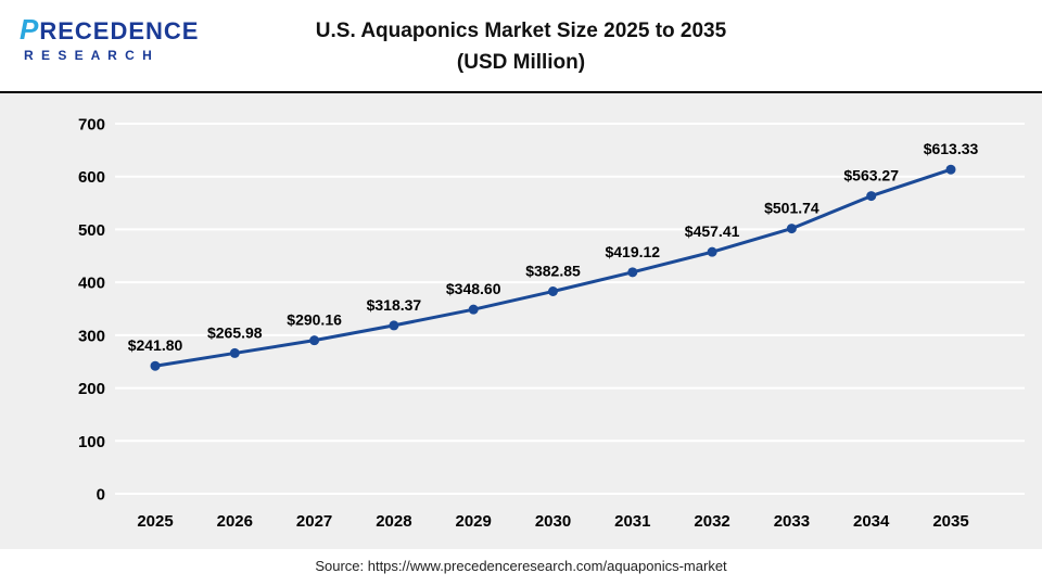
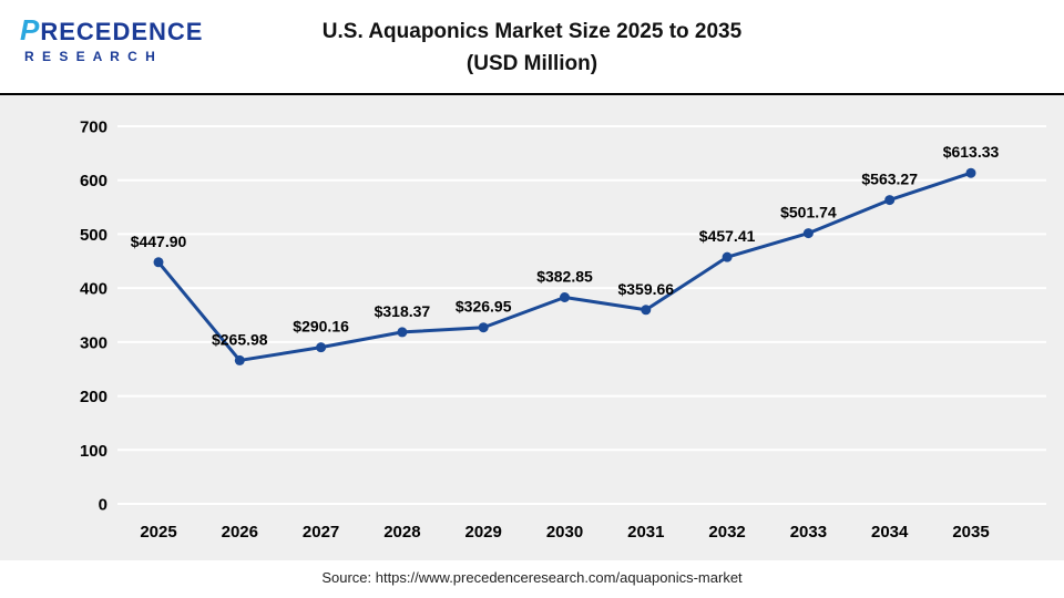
2025: $241.80 -> $447.90
2029: $348.60 -> $326.95
2031: $419.12 -> $359.66
